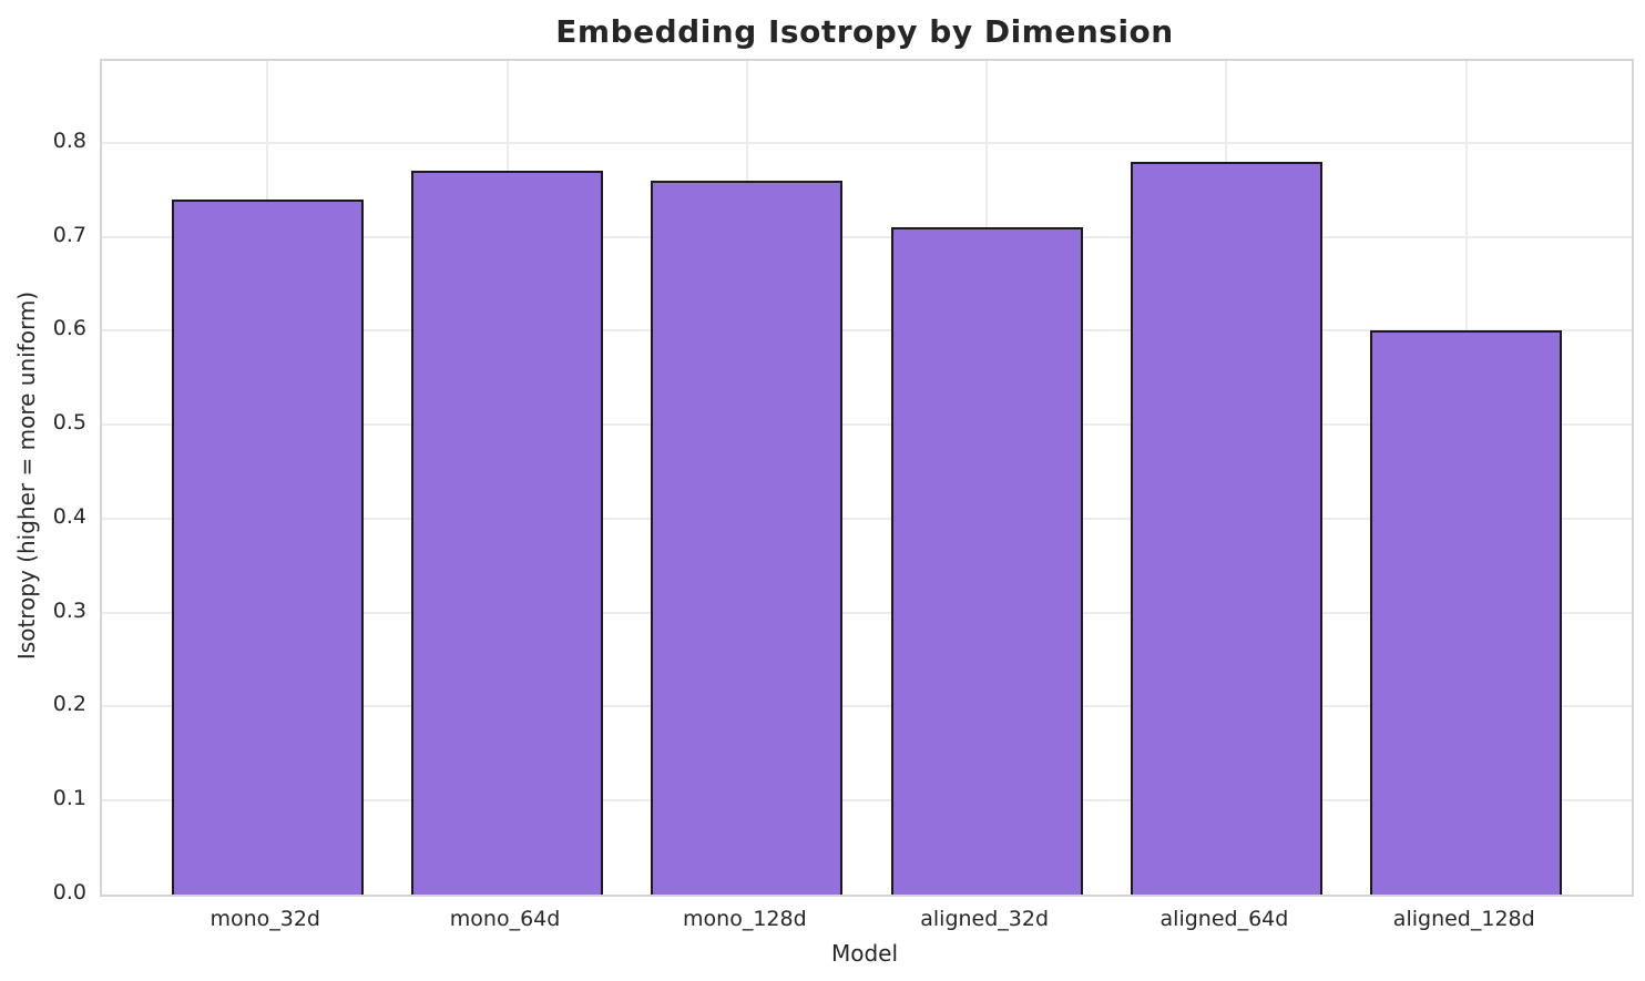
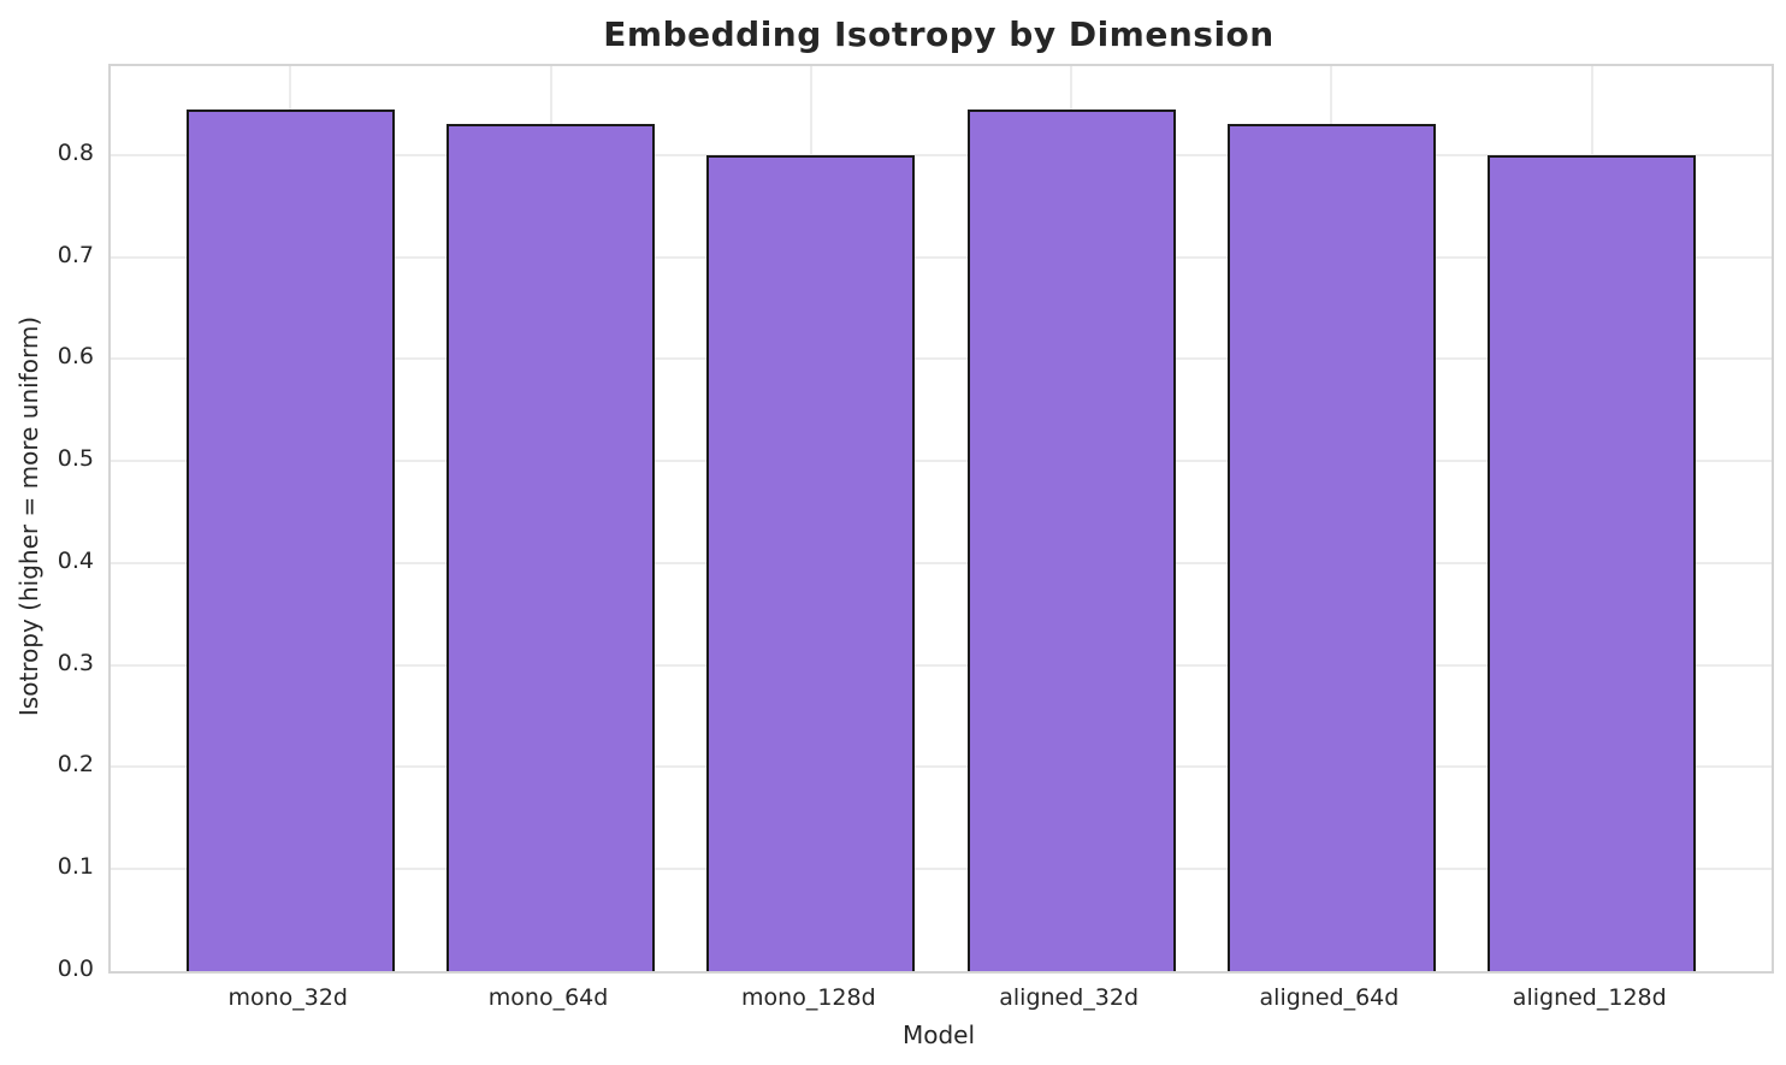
mono_32d: 0.74 -> 0.84
mono_64d: 0.77 -> 0.83
mono_128d: 0.76 -> 0.80
aligned_32d: 0.71 -> 0.84
aligned_64d: 0.78 -> 0.83
aligned_128d: 0.60 -> 0.80
